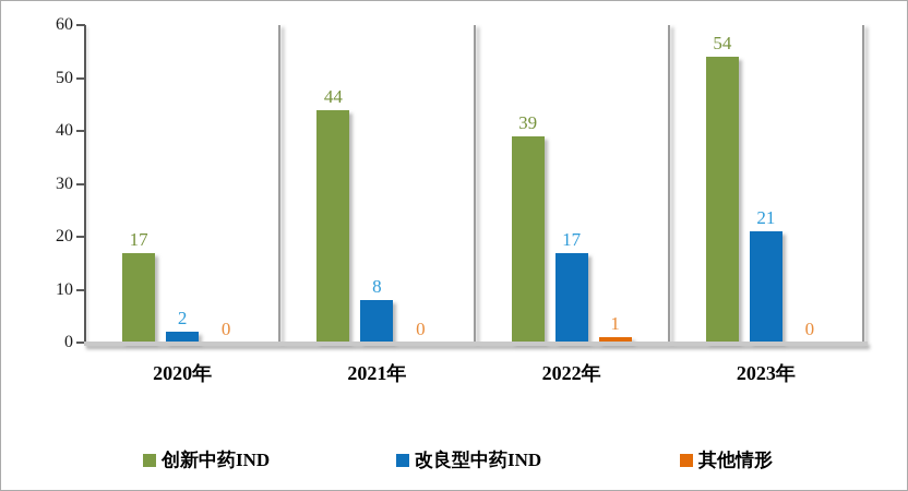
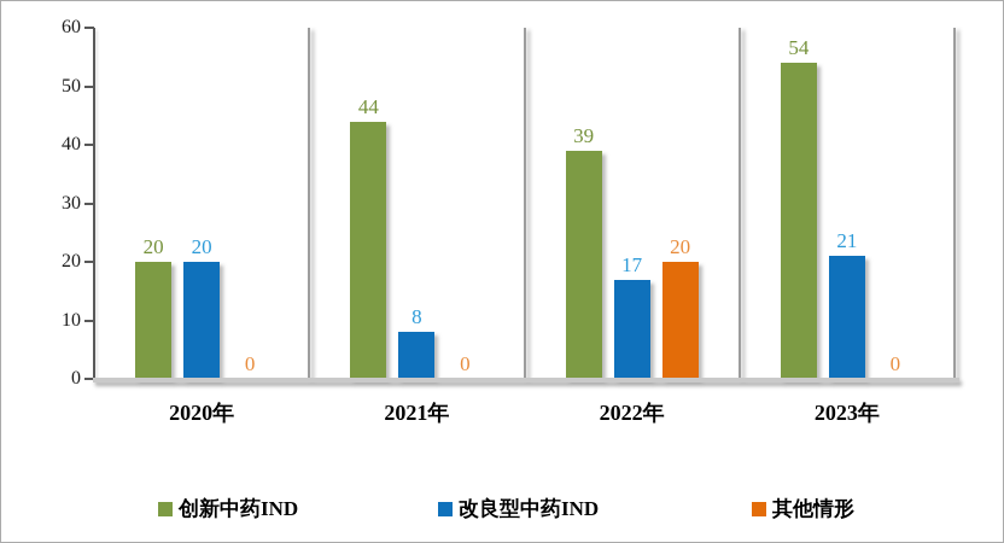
创新中药IND/2020年: 17 -> 20
改良型中药IND/2020年: 2 -> 20
其他情形/2022年: 1 -> 20
